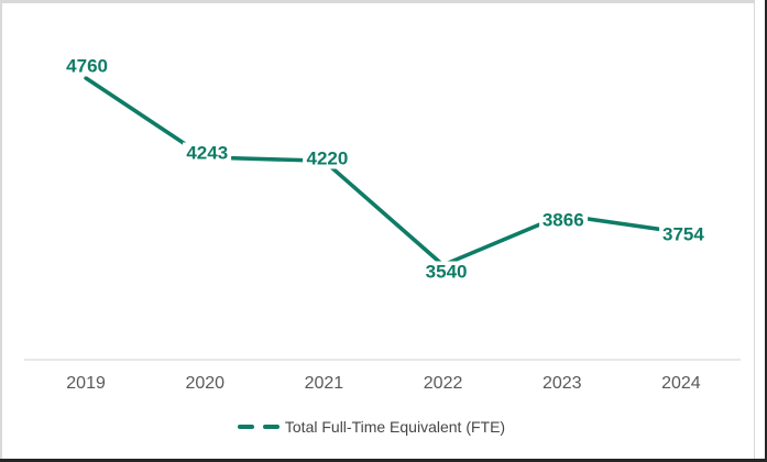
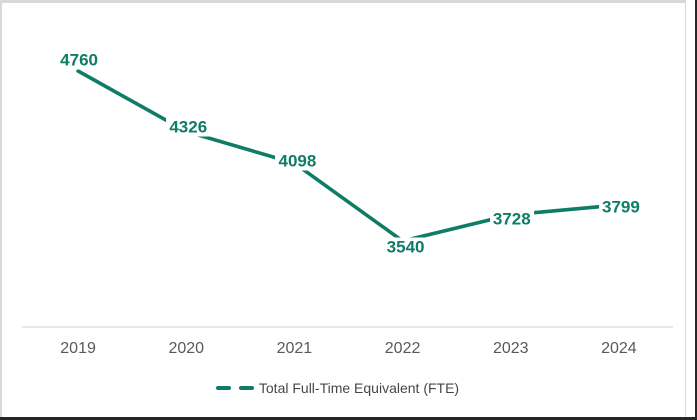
2020: 4243 -> 4326
2021: 4220 -> 4098
2023: 3866 -> 3728
2024: 3754 -> 3799
